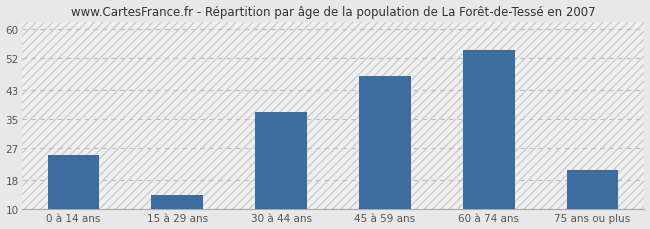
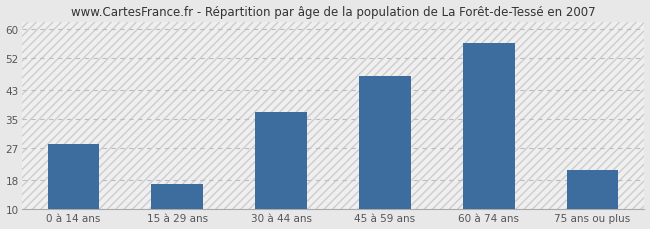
0 à 14 ans: 25 -> 28
15 à 29 ans: 14 -> 17
60 à 74 ans: 54 -> 56
